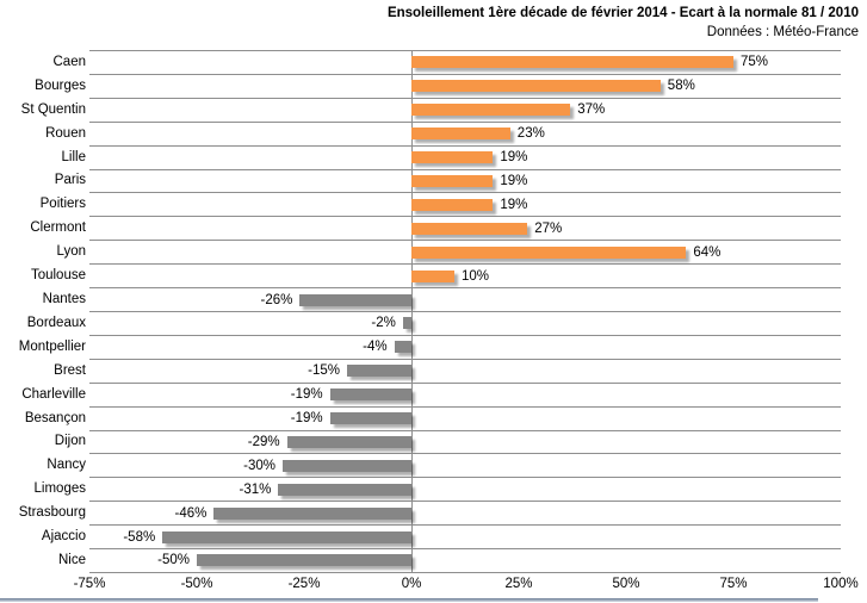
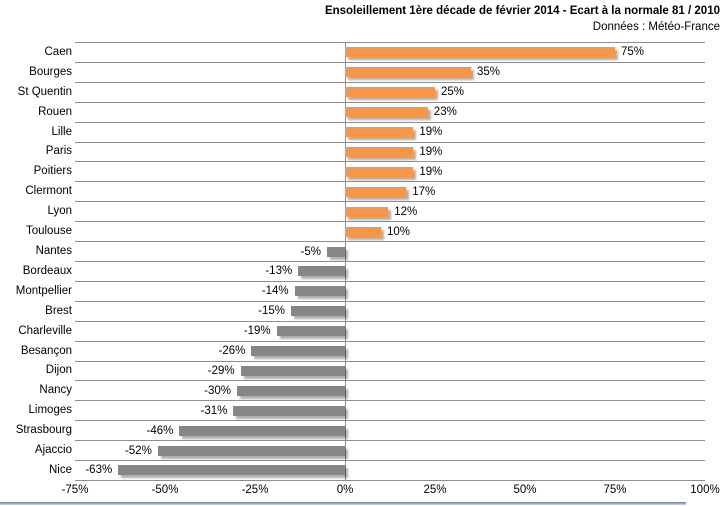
Bourges: 58% -> 35%
St Quentin: 37% -> 25%
Clermont: 27% -> 17%
Lyon: 64% -> 12%
Nantes: -26% -> -5%
Bordeaux: -2% -> -13%
Montpellier: -4% -> -14%
Besançon: -19% -> -26%
Ajaccio: -58% -> -52%
Nice: -50% -> -63%
